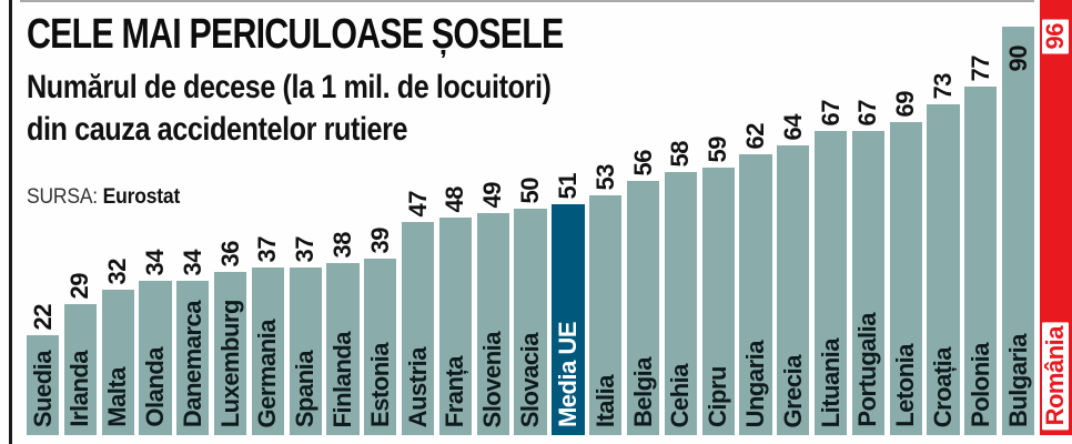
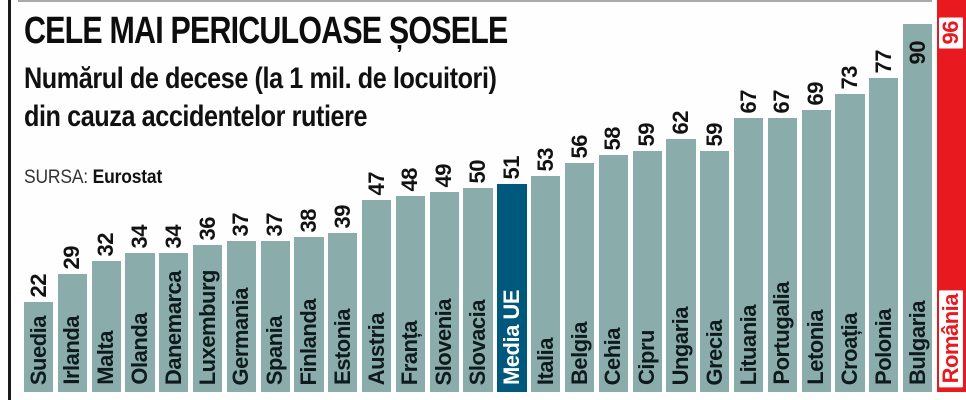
Grecia: 64 -> 59
